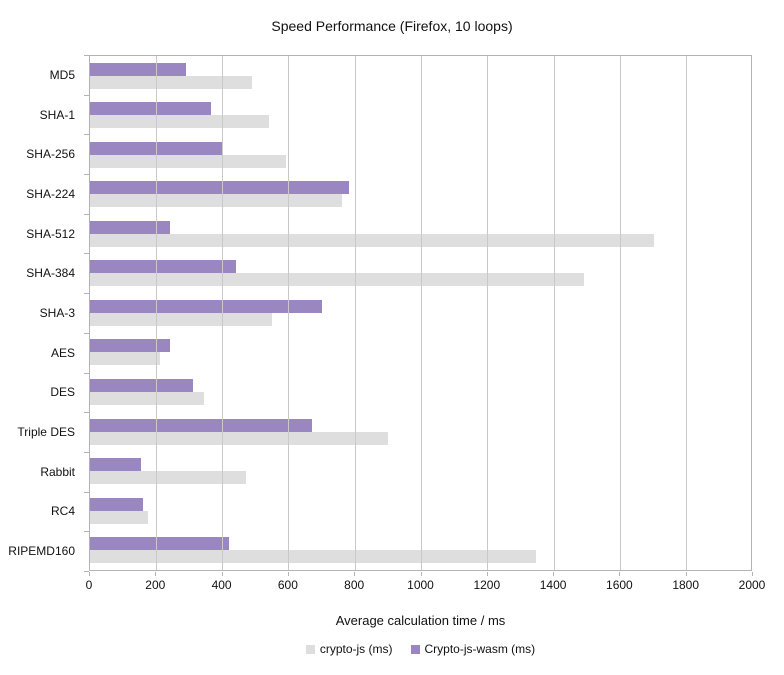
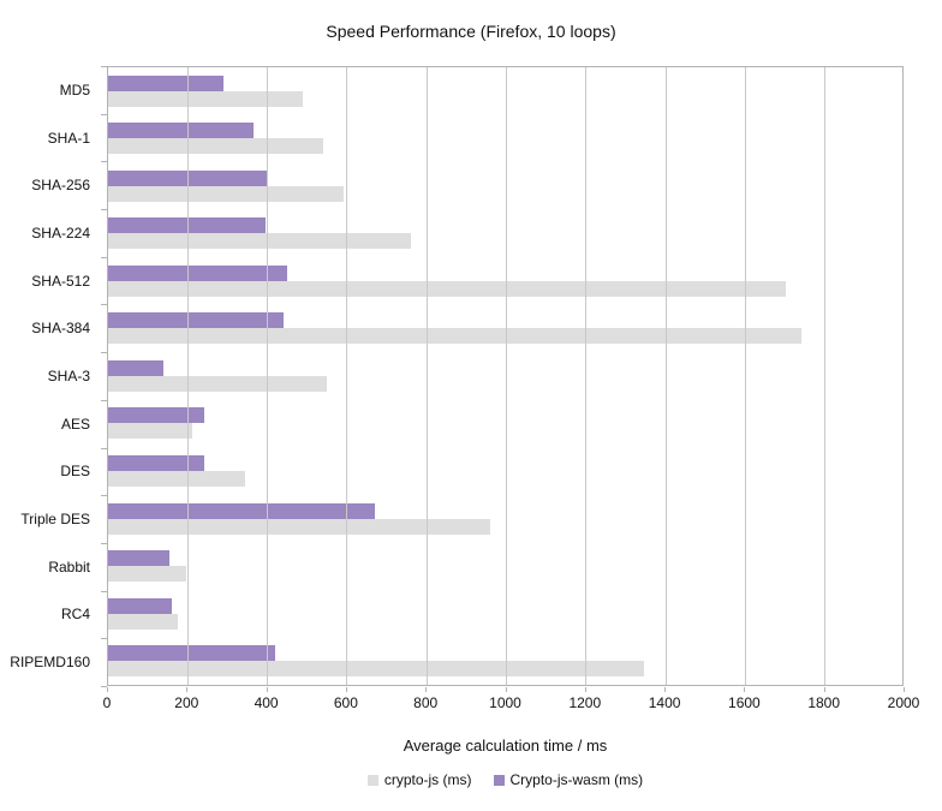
Crypto-js-wasm (ms)/SHA-224: 780 -> 400
Crypto-js-wasm (ms)/SHA-512: 240 -> 450
crypto-js (ms)/SHA-384: 1490 -> 1740
Crypto-js-wasm (ms)/SHA-3: 700 -> 140
Crypto-js-wasm (ms)/DES: 310 -> 240
crypto-js (ms)/Triple DES: 900 -> 960
crypto-js (ms)/Rabbit: 470 -> 200
